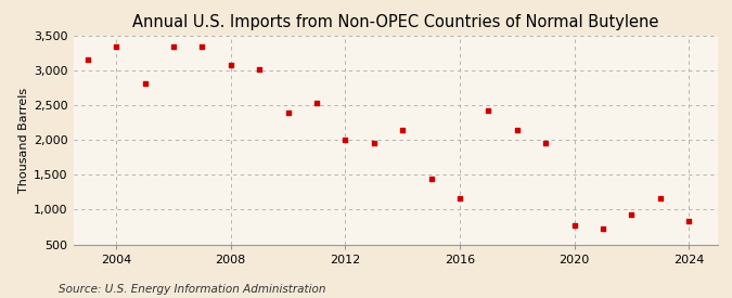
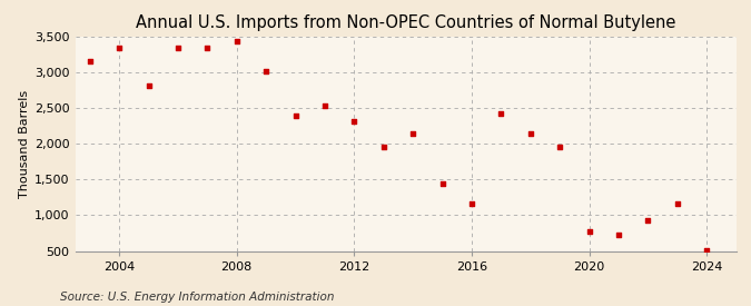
2008: 3,080 -> 3,430
2012: 2,000 -> 2,310
2024: 840 -> 510
